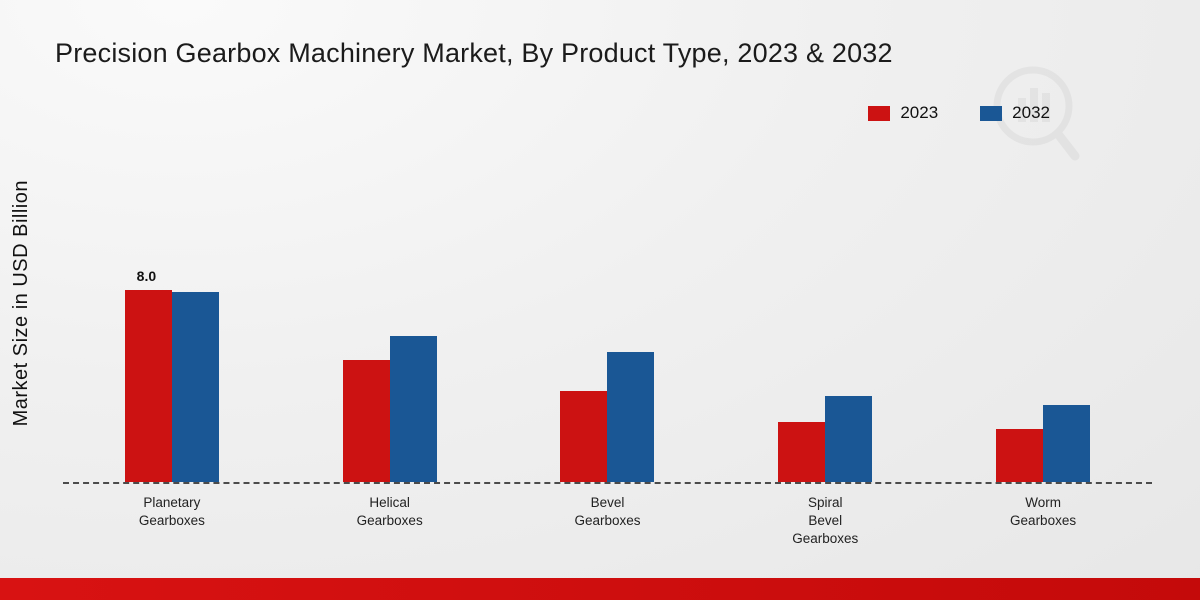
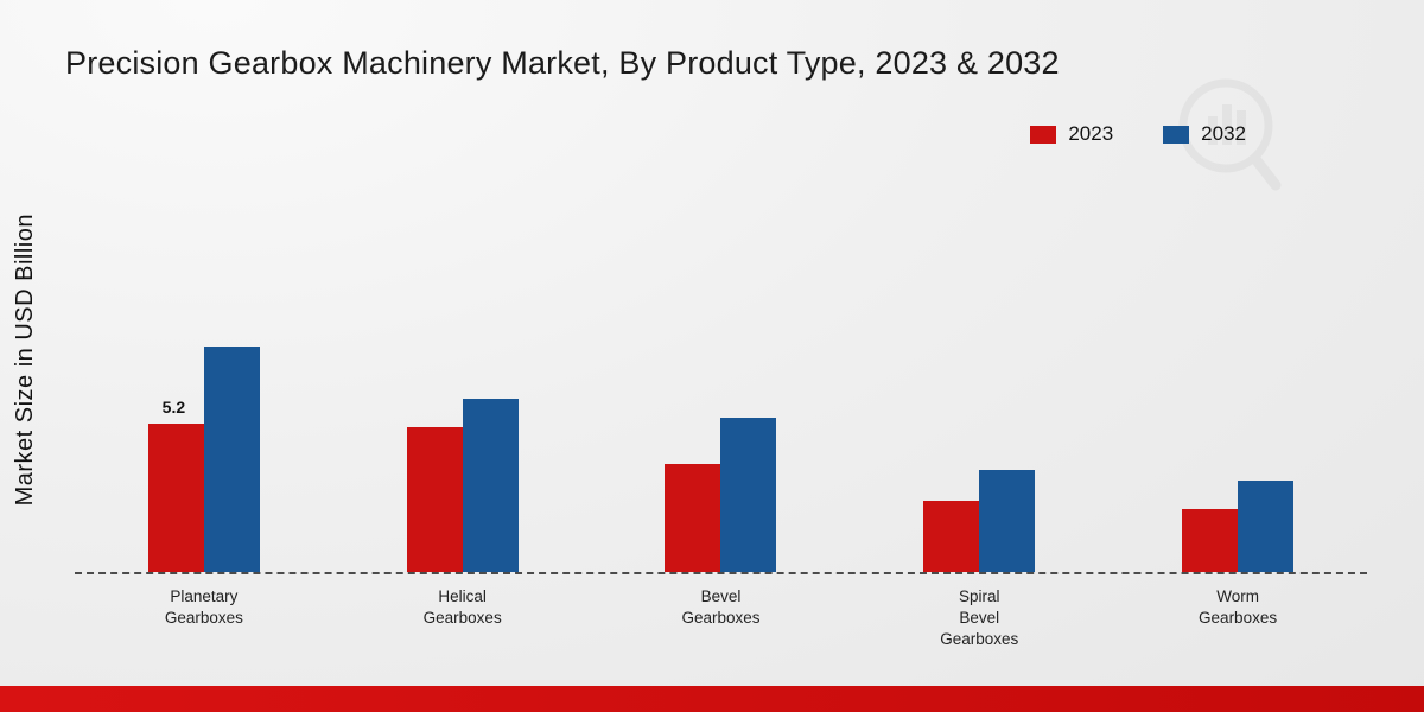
2023/Planetary Gearboxes: 8.0 -> 5.2
